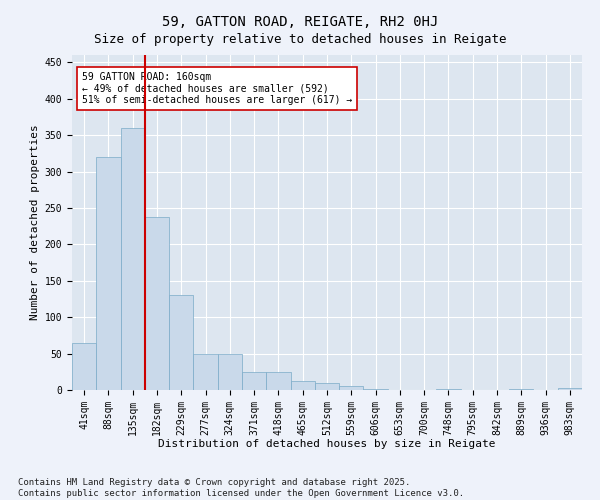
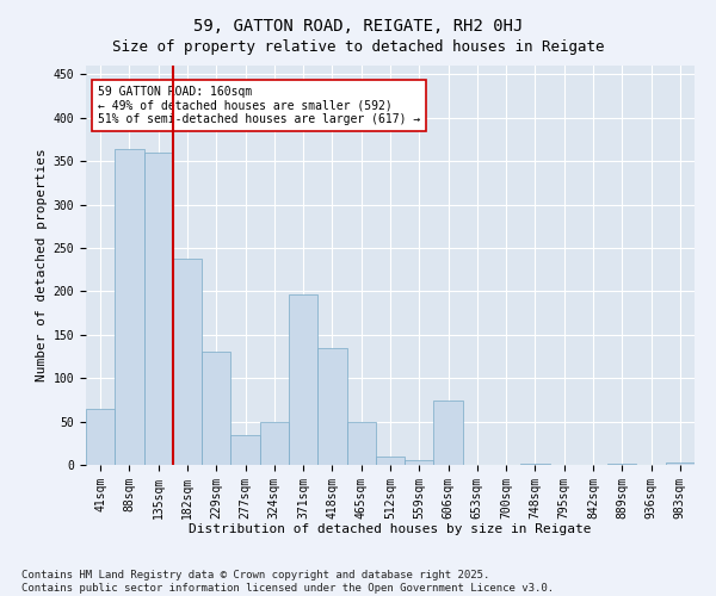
88sqm: 320 -> 364
277sqm: 50 -> 34
371sqm: 25 -> 196
418sqm: 25 -> 134
465sqm: 13 -> 50
606sqm: 1 -> 74
